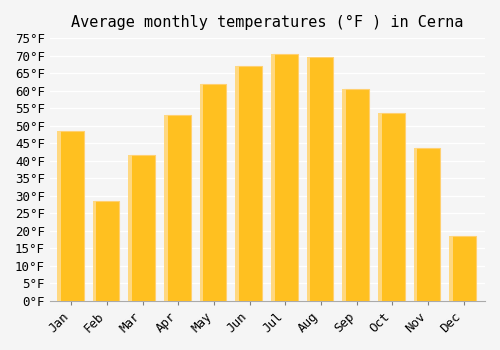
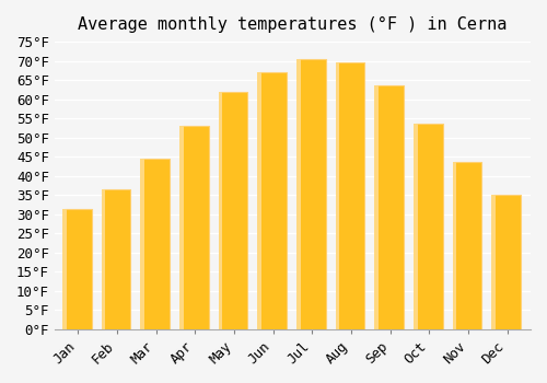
Jan: 48.5°F -> 31.5°F
Feb: 28.5°F -> 36.5°F
Mar: 41.5°F -> 44.5°F
Sep: 60.5°F -> 63.5°F
Dec: 18.5°F -> 35.0°F
